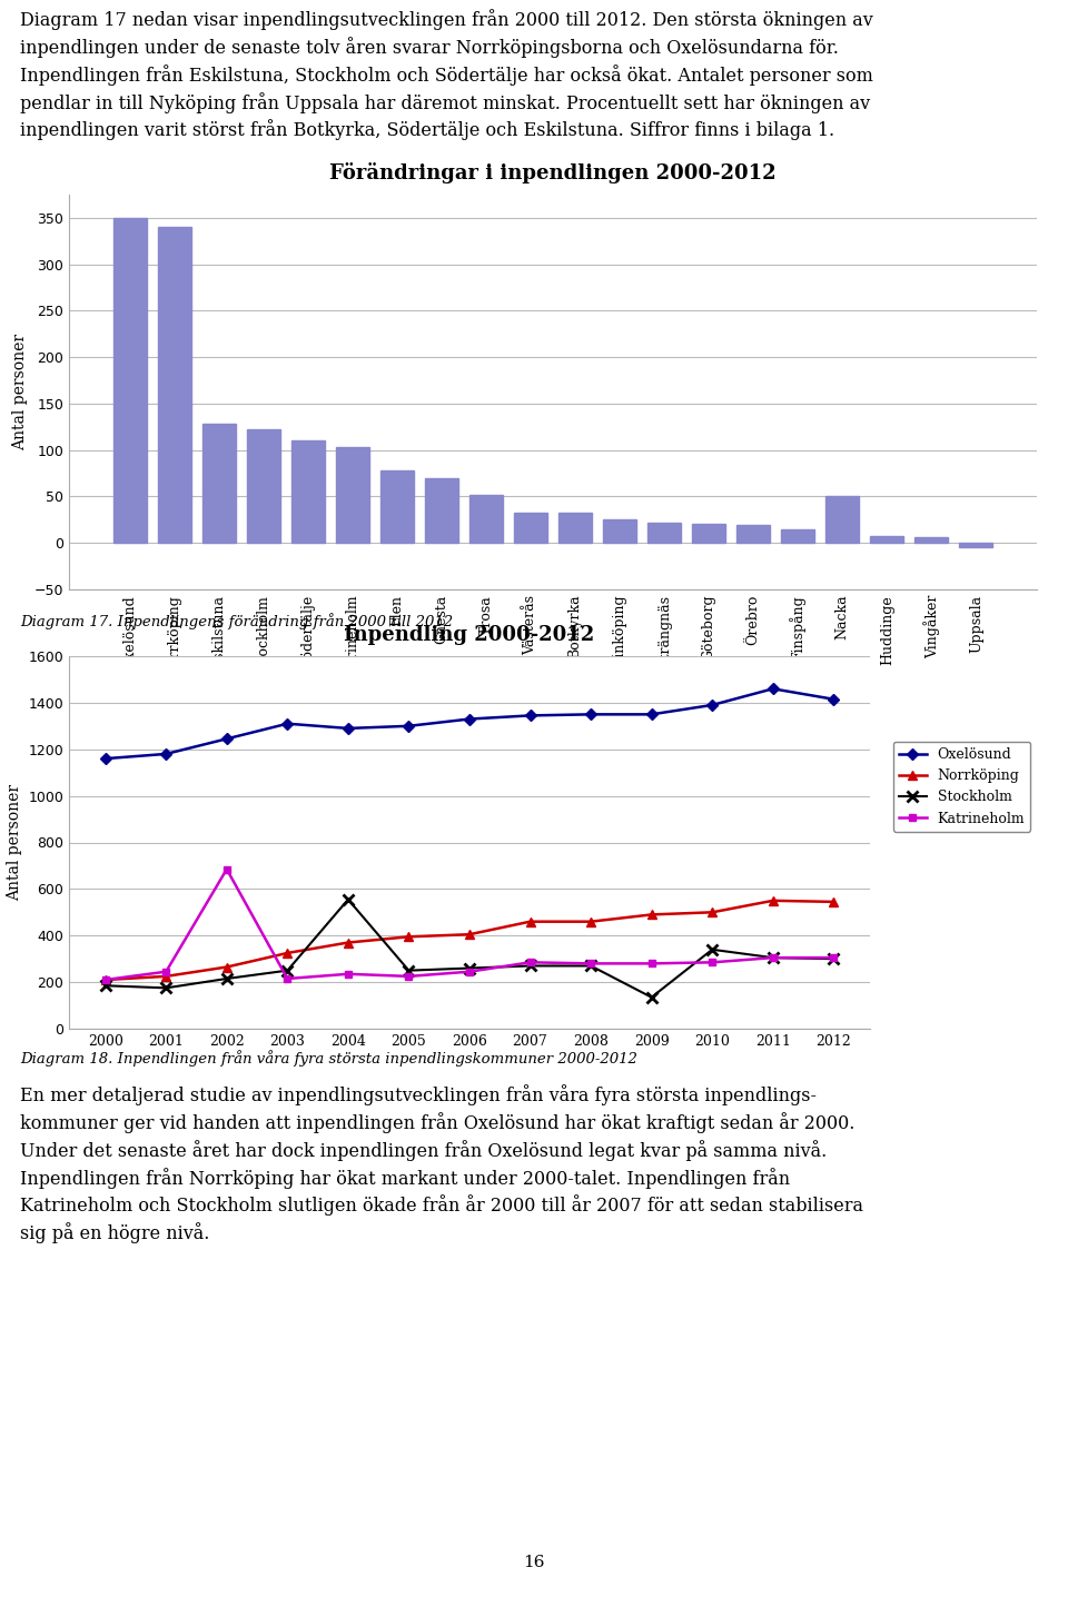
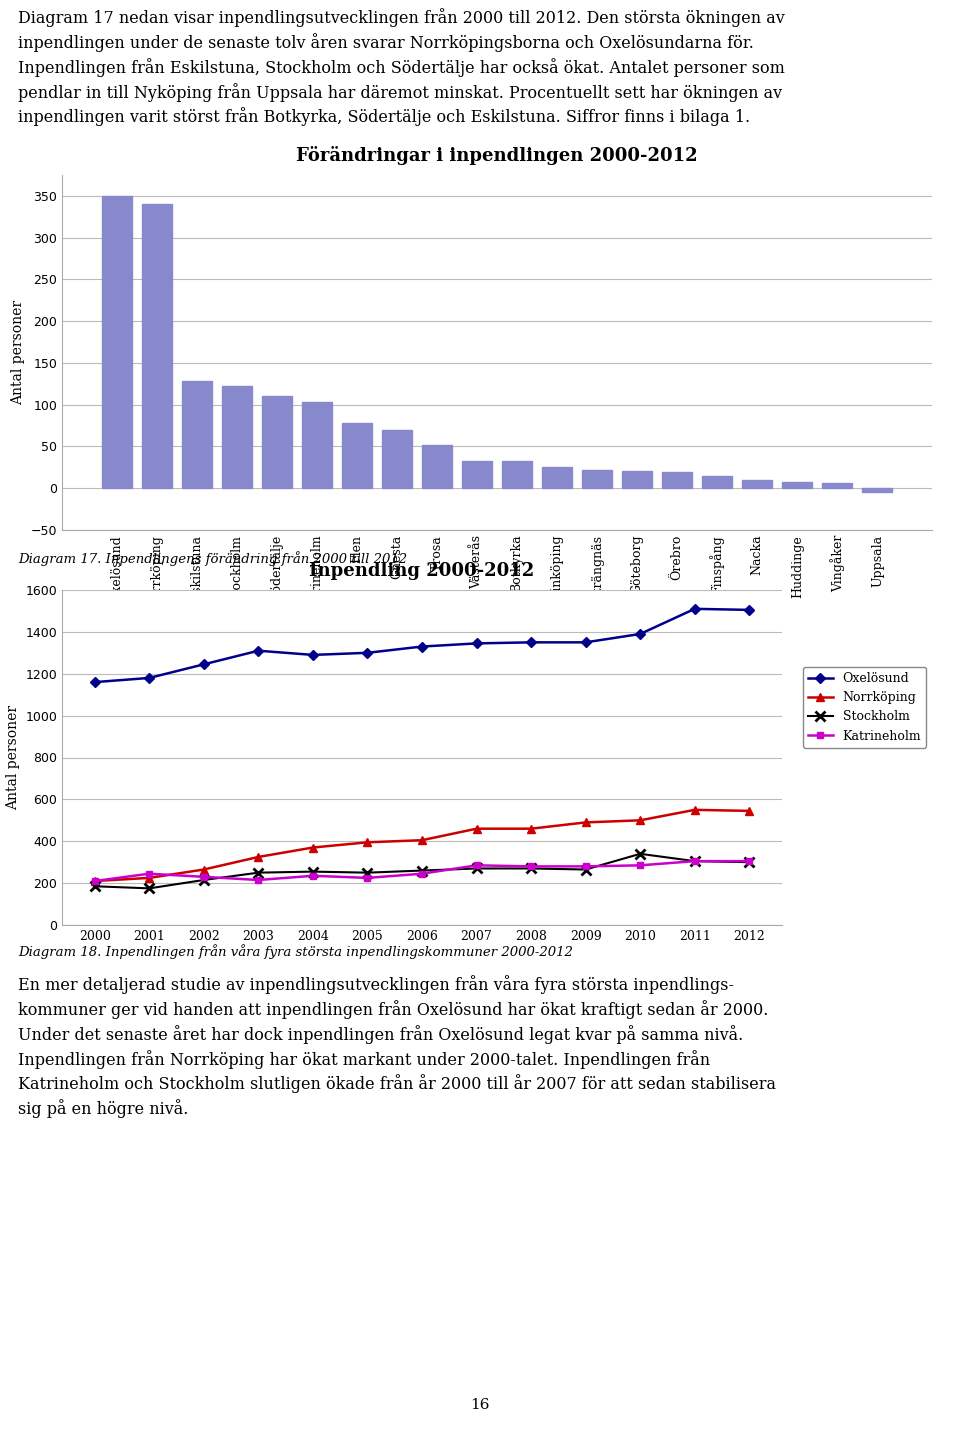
Förändringar i inpendlingen 2000-2012/Nacka: 50 -> 10
Inpendling 2000-2012/Katrineholm/2002: 685 -> 230
Inpendling 2000-2012/Stockholm/2004: 555 -> 255
Inpendling 2000-2012/Stockholm/2009: 135 -> 265
Inpendling 2000-2012/Oxelösund/2011: 1460 -> 1510
Inpendling 2000-2012/Oxelösund/2012: 1415 -> 1505
